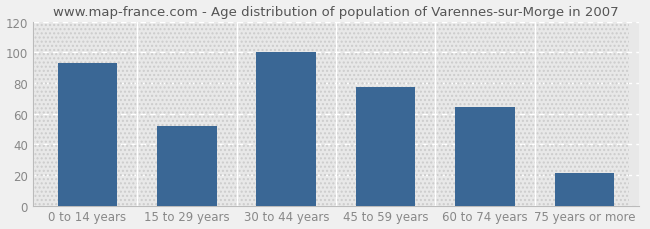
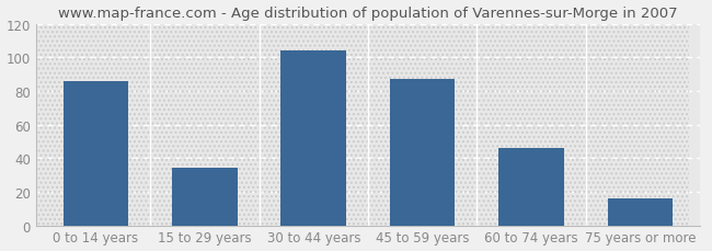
0 to 14 years: 93 -> 86
15 to 29 years: 52 -> 34
30 to 44 years: 100 -> 104
45 to 59 years: 77 -> 87
60 to 74 years: 64 -> 46
75 years or more: 21 -> 16
